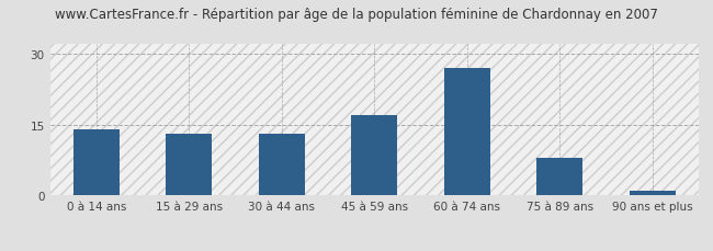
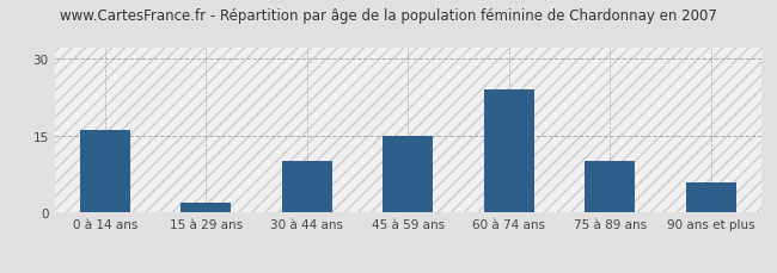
0 à 14 ans: 14 -> 16
15 à 29 ans: 13 -> 2
30 à 44 ans: 13 -> 10
45 à 59 ans: 17 -> 15
60 à 74 ans: 27 -> 24
75 à 89 ans: 8 -> 10
90 ans et plus: 1 -> 6
